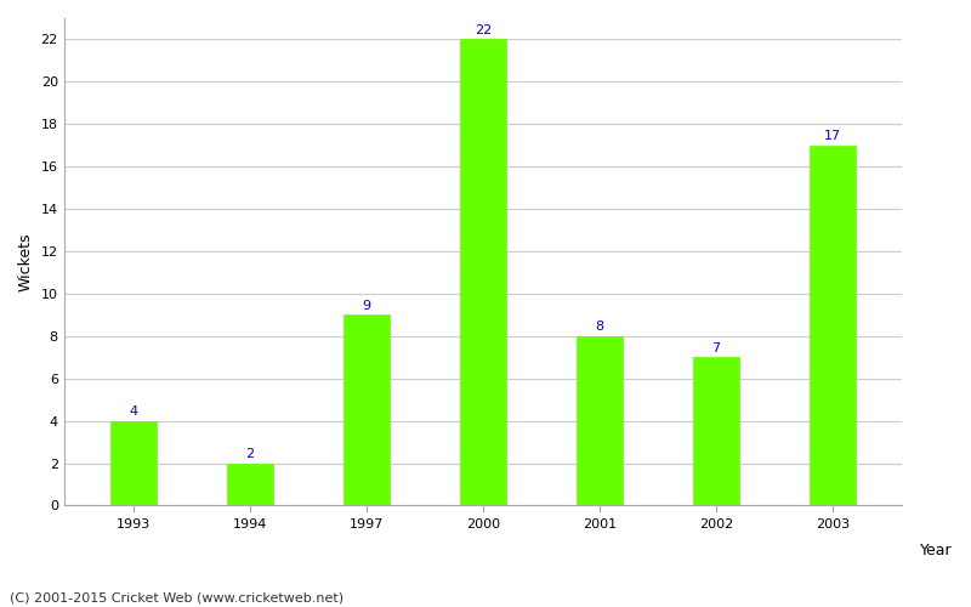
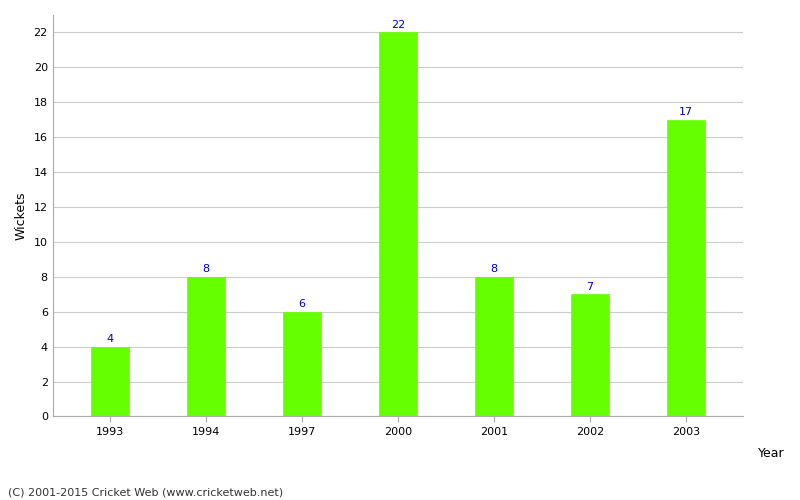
1994: 2 -> 8
1997: 9 -> 6
